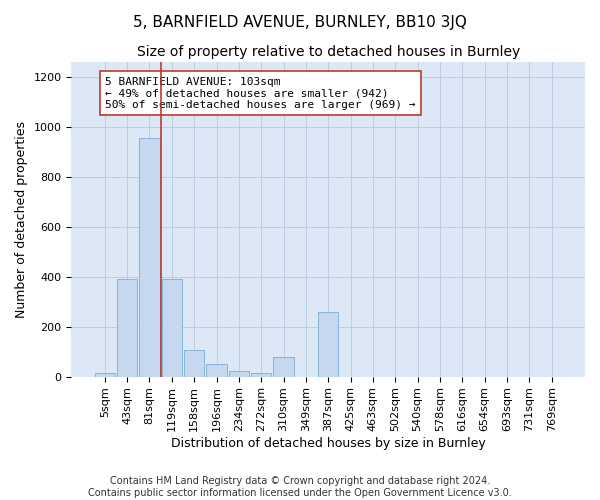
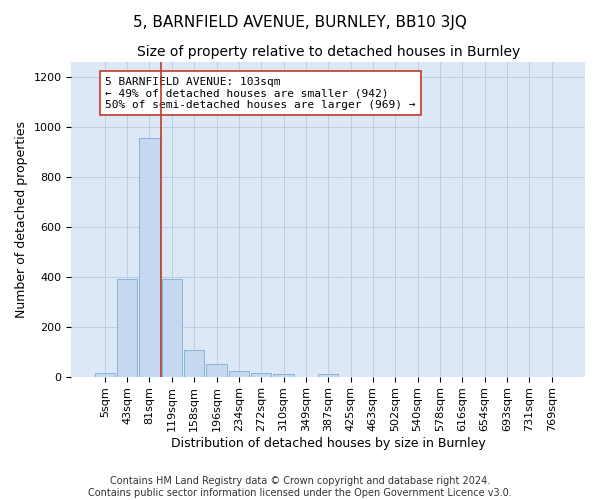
310sqm: 80 -> 12
387sqm: 260 -> 10
